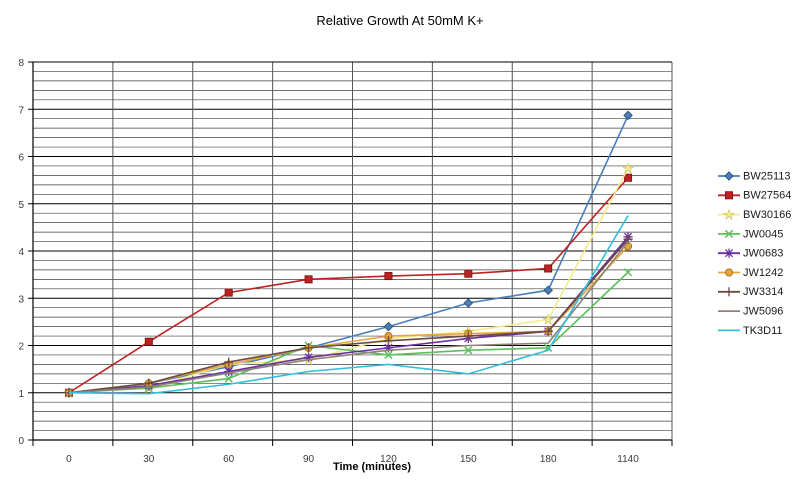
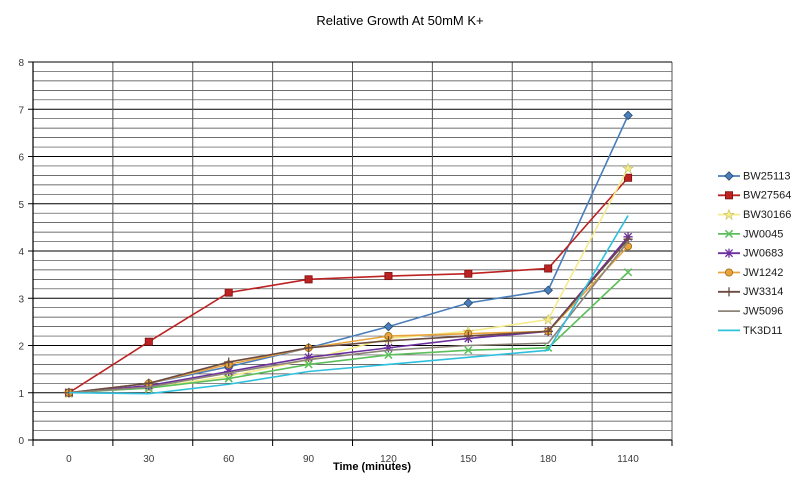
BW30166/60: 1.6 -> 1.4
JW0045/90: 2.0 -> 1.6
TK3D11/150: 1.4 -> 1.8
